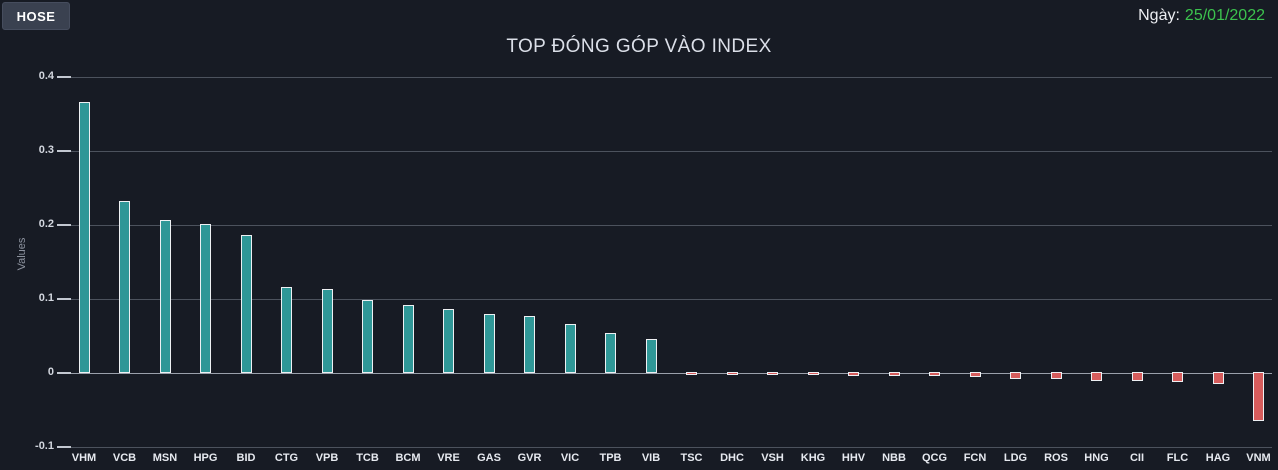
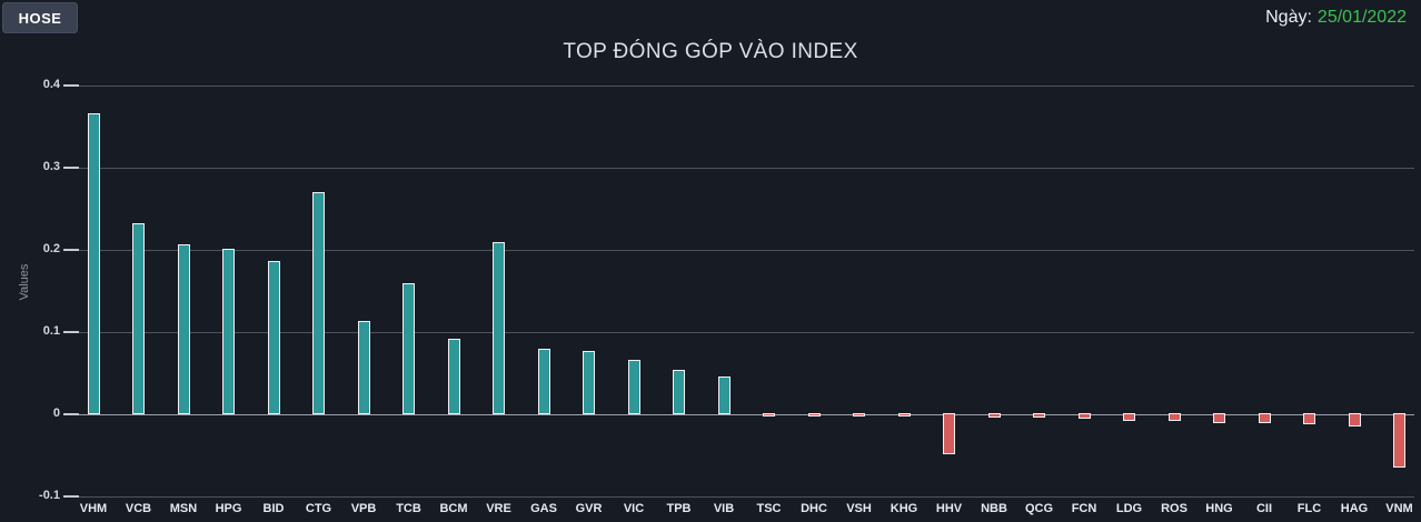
CTG: 0.12 -> 0.27
TCB: 0.10 -> 0.16
VRE: 0.09 -> 0.21
HHV: -0.01 -> -0.05
